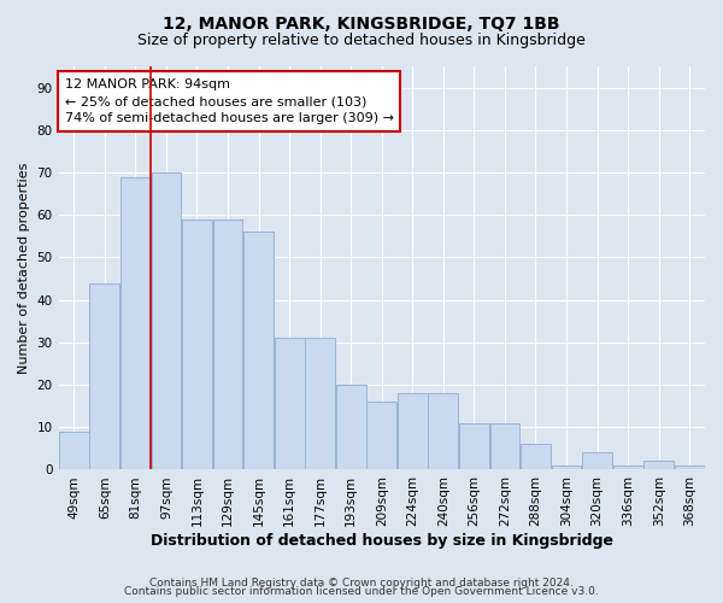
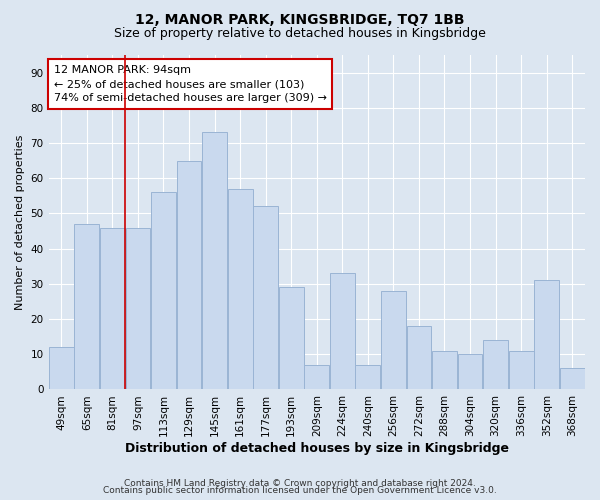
49sqm: 9 -> 12
65sqm: 44 -> 47
81sqm: 69 -> 46
97sqm: 70 -> 46
113sqm: 59 -> 56
129sqm: 59 -> 65
145sqm: 56 -> 73
161sqm: 31 -> 57
177sqm: 31 -> 52
193sqm: 20 -> 29
209sqm: 16 -> 7
224sqm: 18 -> 33
240sqm: 18 -> 7
256sqm: 11 -> 28
272sqm: 11 -> 18
288sqm: 6 -> 11
304sqm: 1 -> 10
320sqm: 4 -> 14
336sqm: 1 -> 11
352sqm: 2 -> 31
368sqm: 1 -> 6
